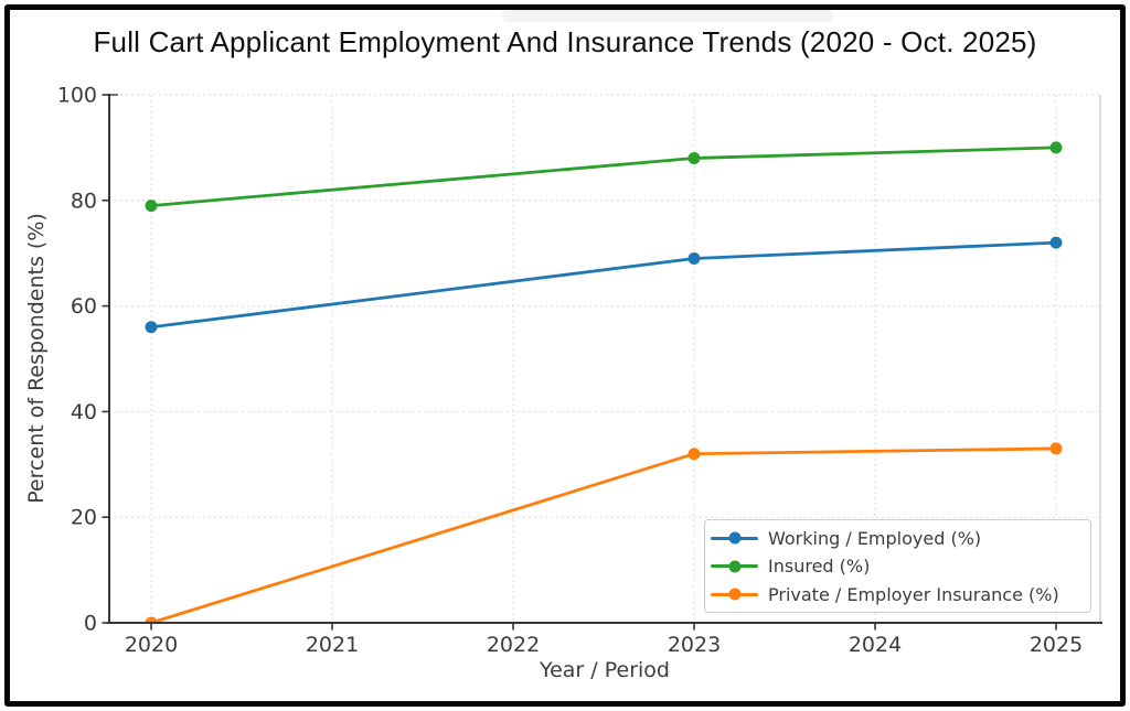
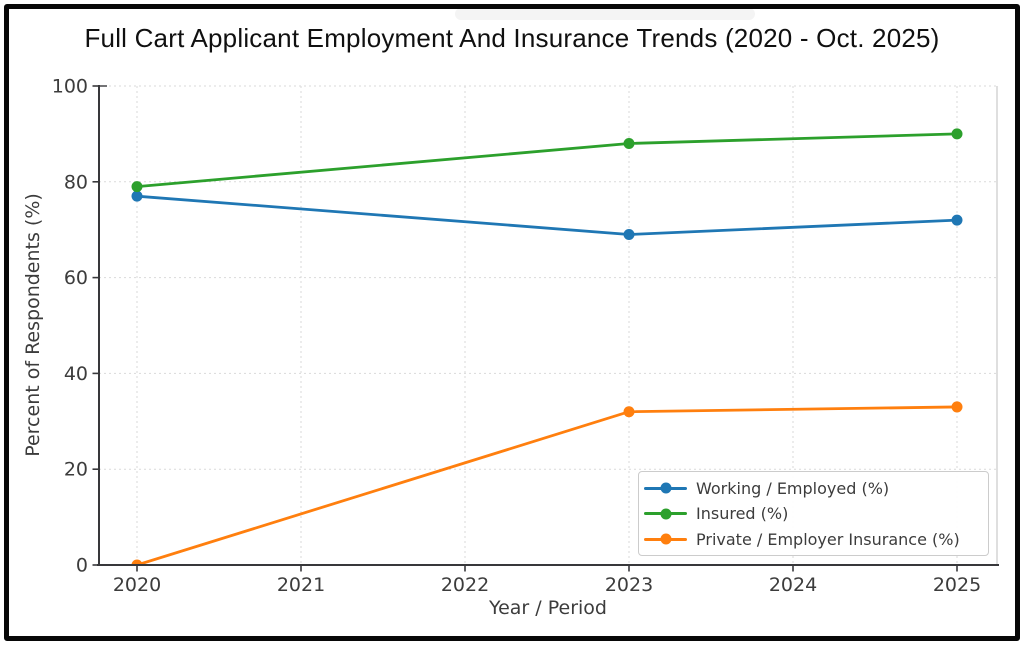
Working / Employed (%)/2020: 56 -> 77
